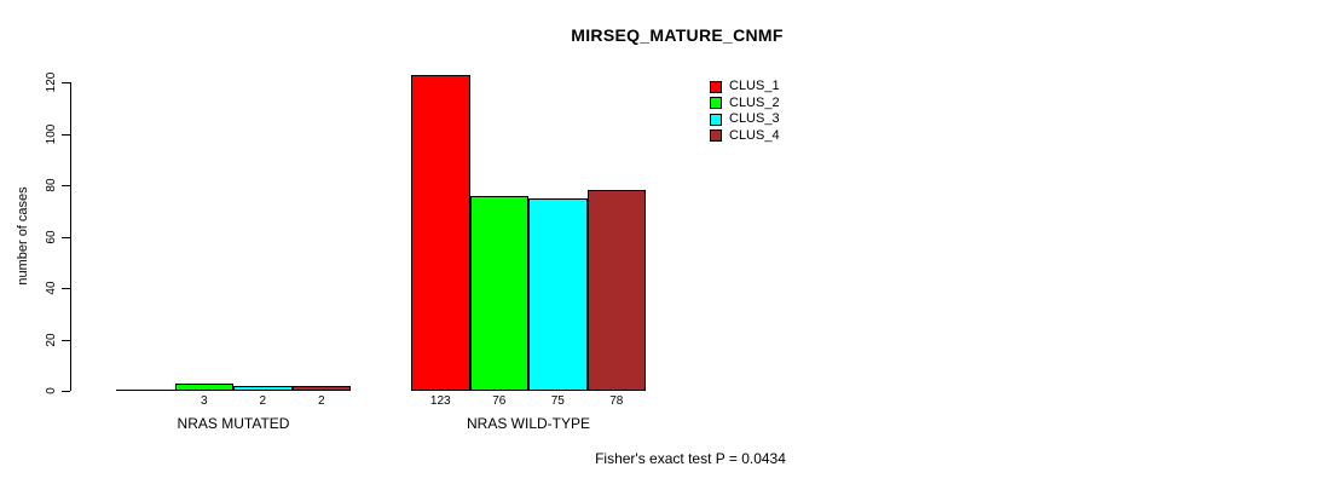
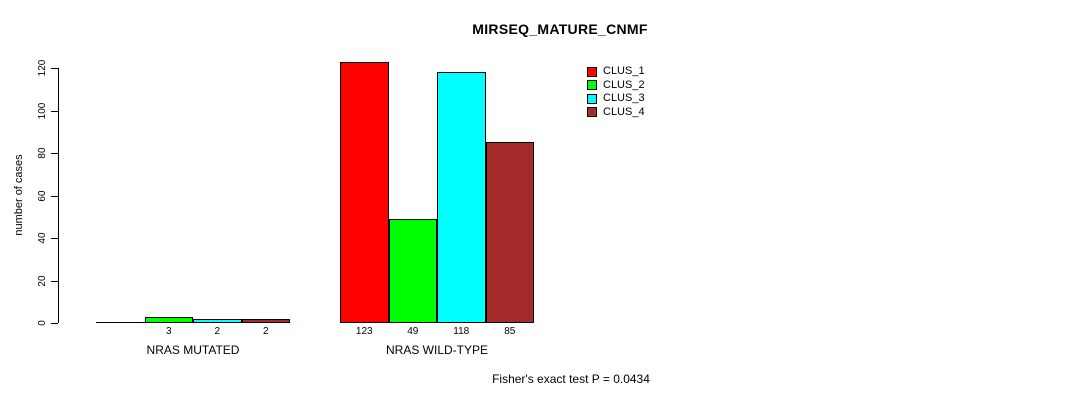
CLUS_2/NRAS WILD-TYPE: 76 -> 49
CLUS_3/NRAS WILD-TYPE: 75 -> 118
CLUS_4/NRAS WILD-TYPE: 78 -> 85
